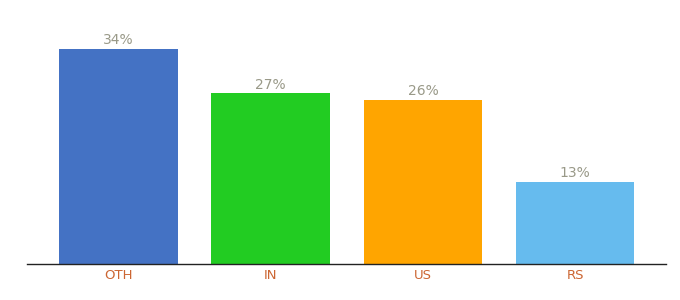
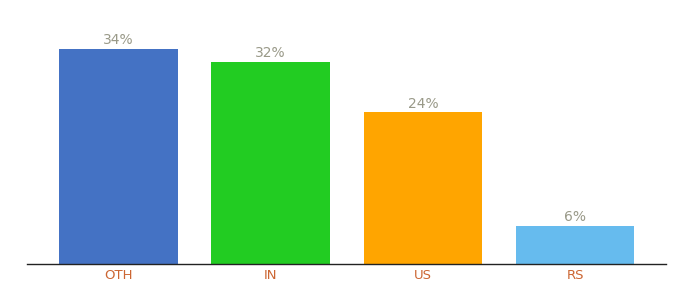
IN: 27% -> 32%
US: 26% -> 24%
RS: 13% -> 6%
